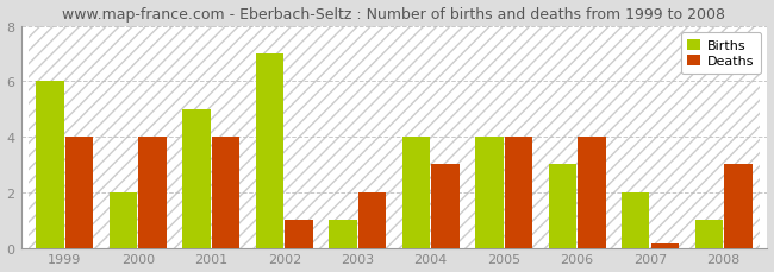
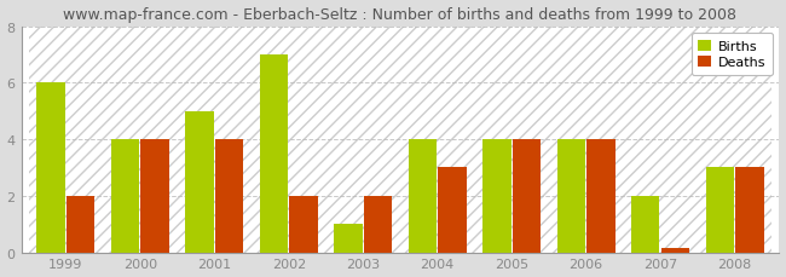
Deaths/1999: 4.00 -> 2.00
Births/2000: 2 -> 4
Deaths/2002: 1.00 -> 2.00
Births/2006: 3 -> 4
Births/2008: 1 -> 3
